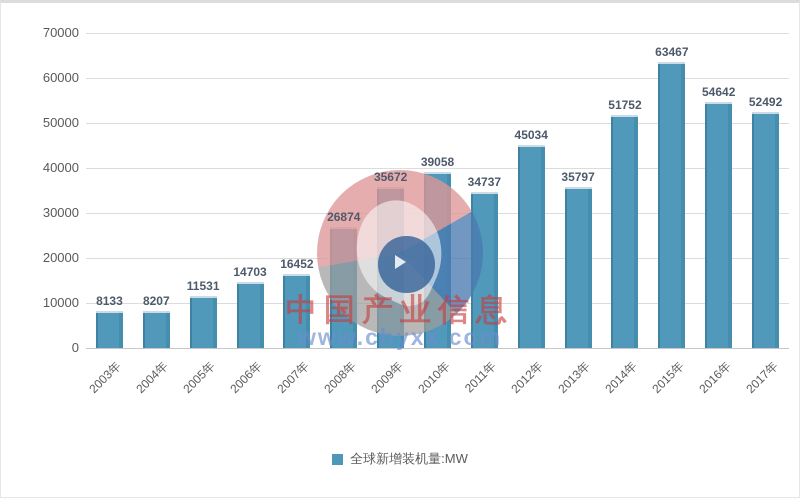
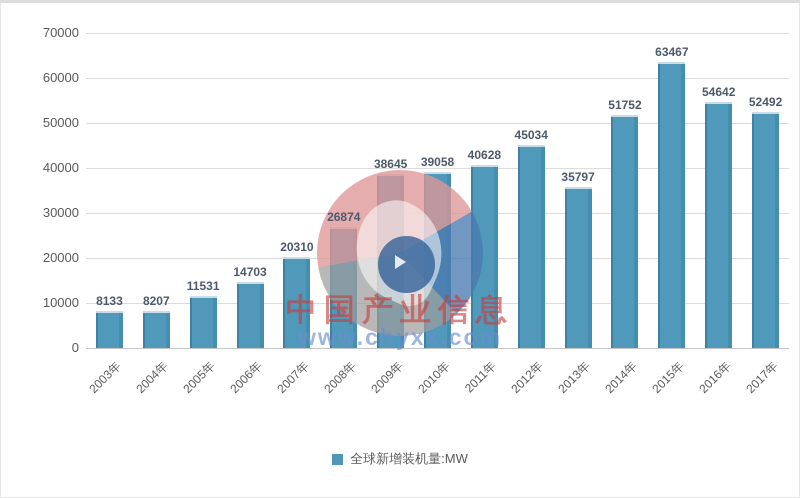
2007年: 16452 -> 20310
2009年: 35672 -> 38645
2011年: 34737 -> 40628
